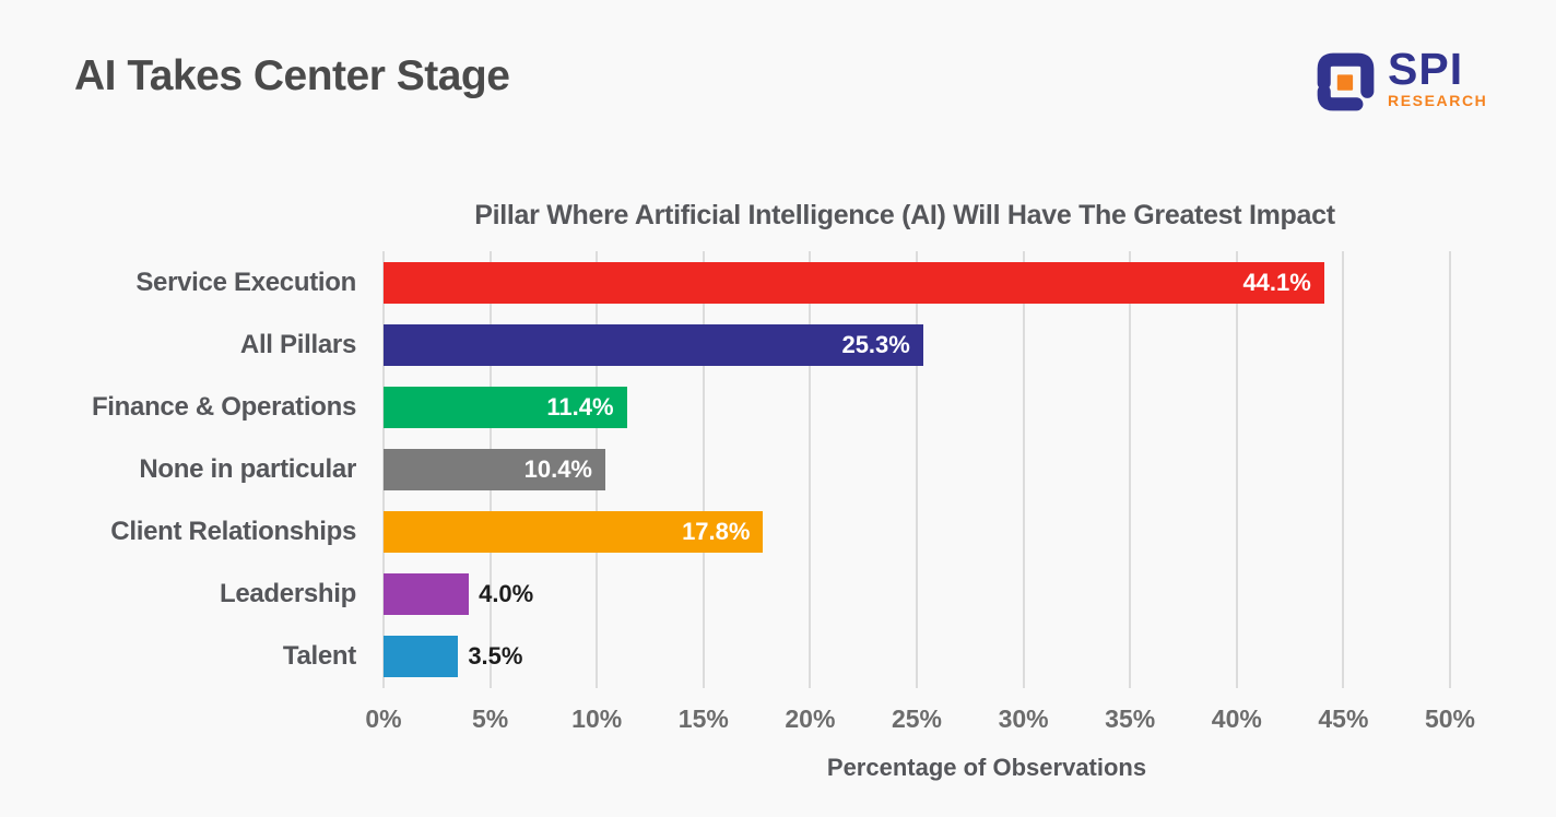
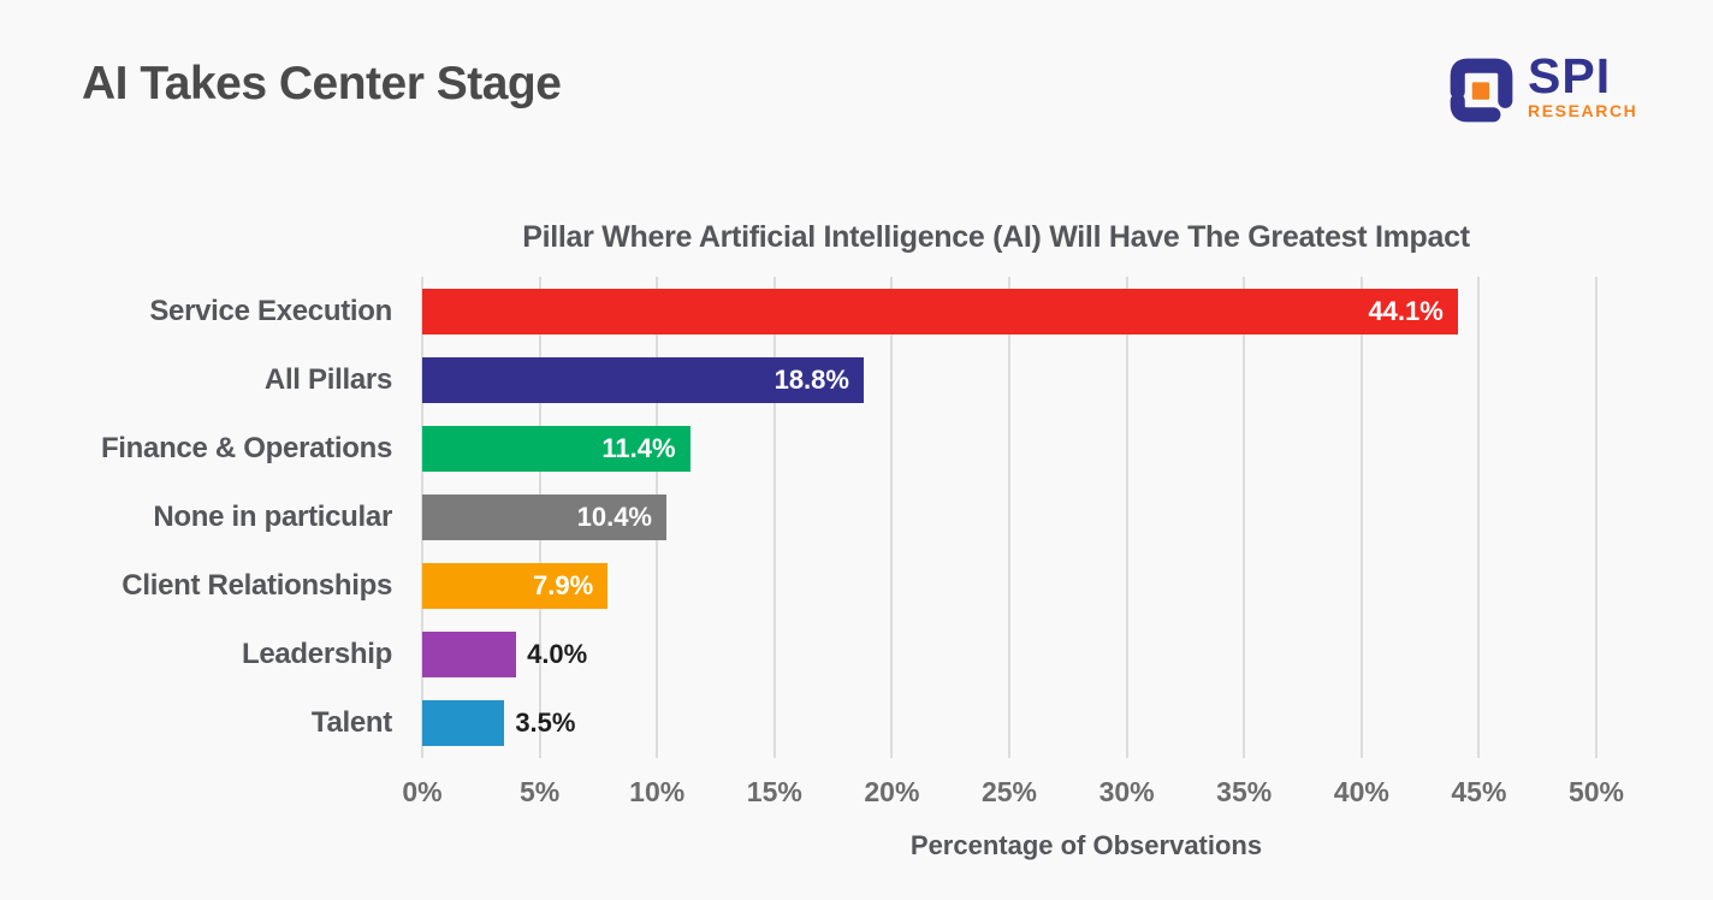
All Pillars: 25.3% -> 18.8%
Client Relationships: 17.8% -> 7.9%
